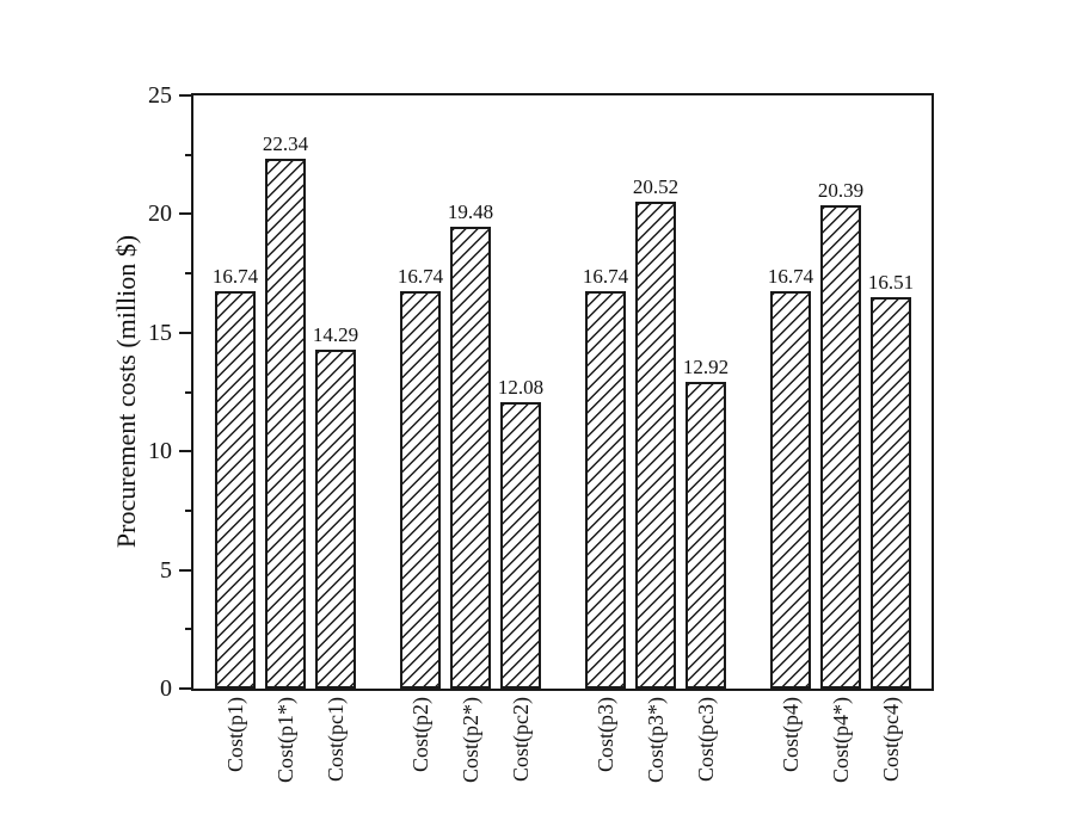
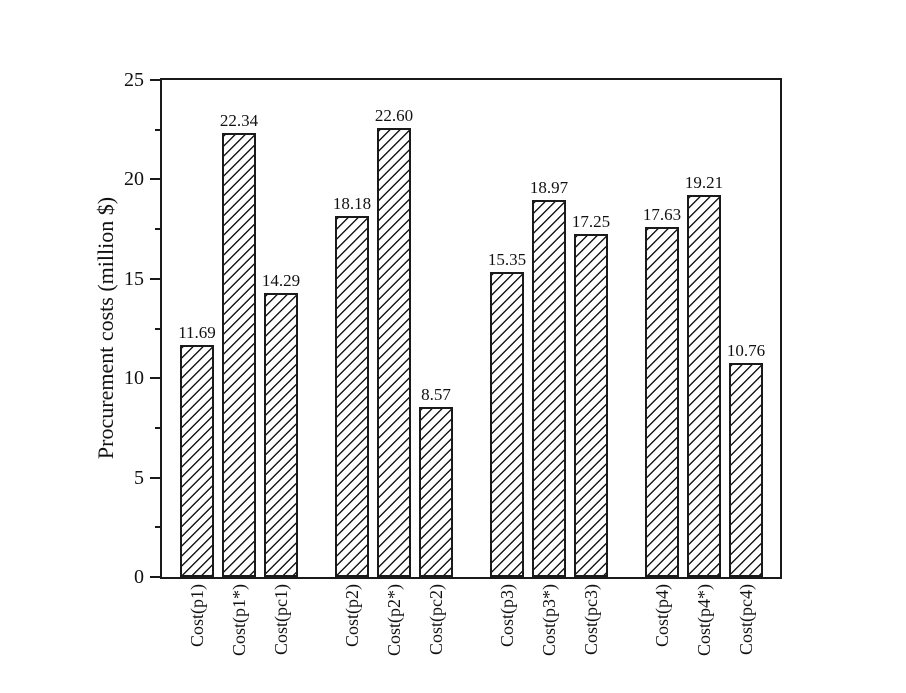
Cost(p1): 16.74 -> 11.69
Cost(p2): 16.74 -> 18.18
Cost(p2*): 19.48 -> 22.60
Cost(pc2): 12.08 -> 8.57
Cost(p3): 16.74 -> 15.35
Cost(p3*): 20.52 -> 18.97
Cost(pc3): 12.92 -> 17.25
Cost(p4): 16.74 -> 17.63
Cost(p4*): 20.39 -> 19.21
Cost(pc4): 16.51 -> 10.76
